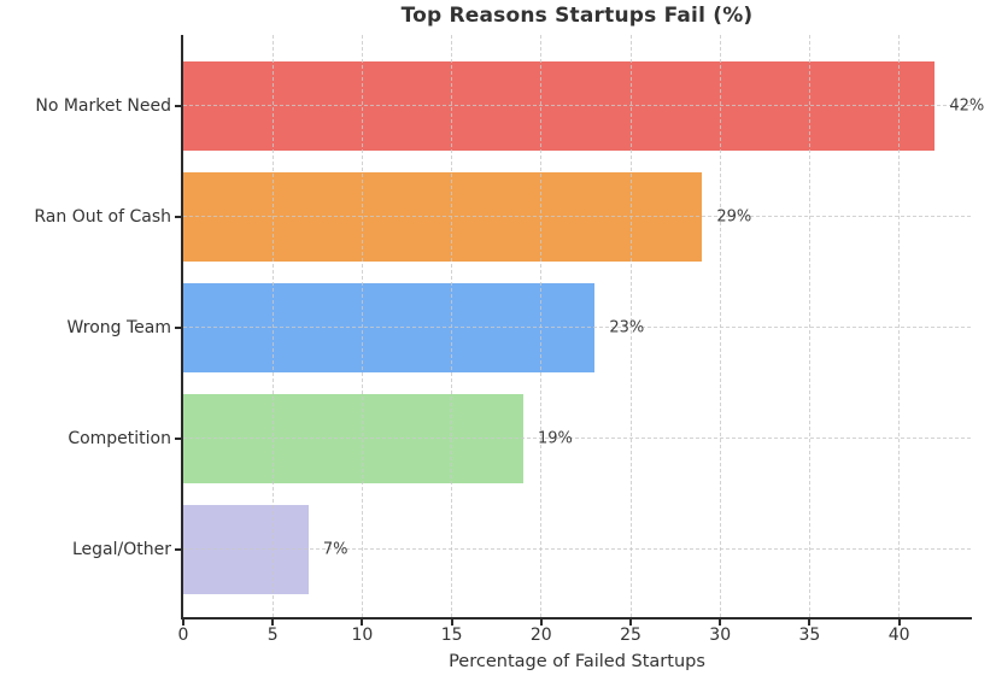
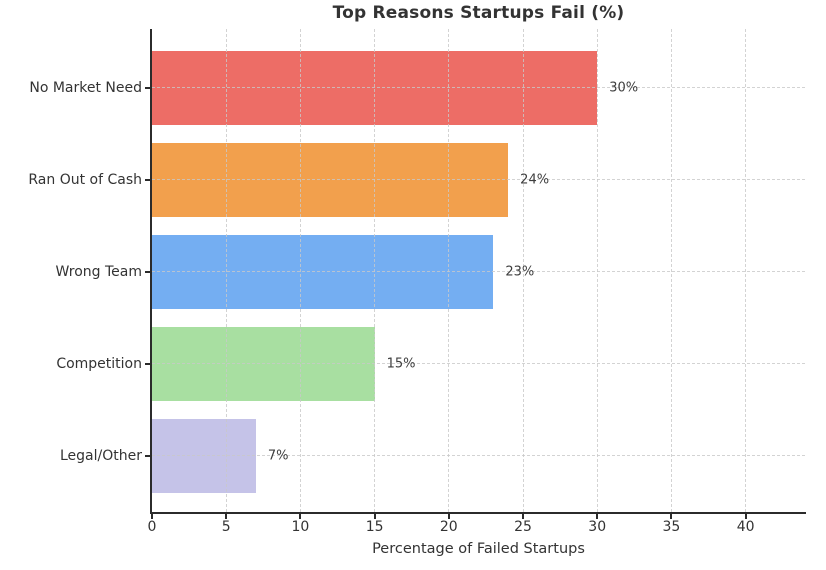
No Market Need: 42% -> 30%
Ran Out of Cash: 29% -> 24%
Competition: 19% -> 15%
